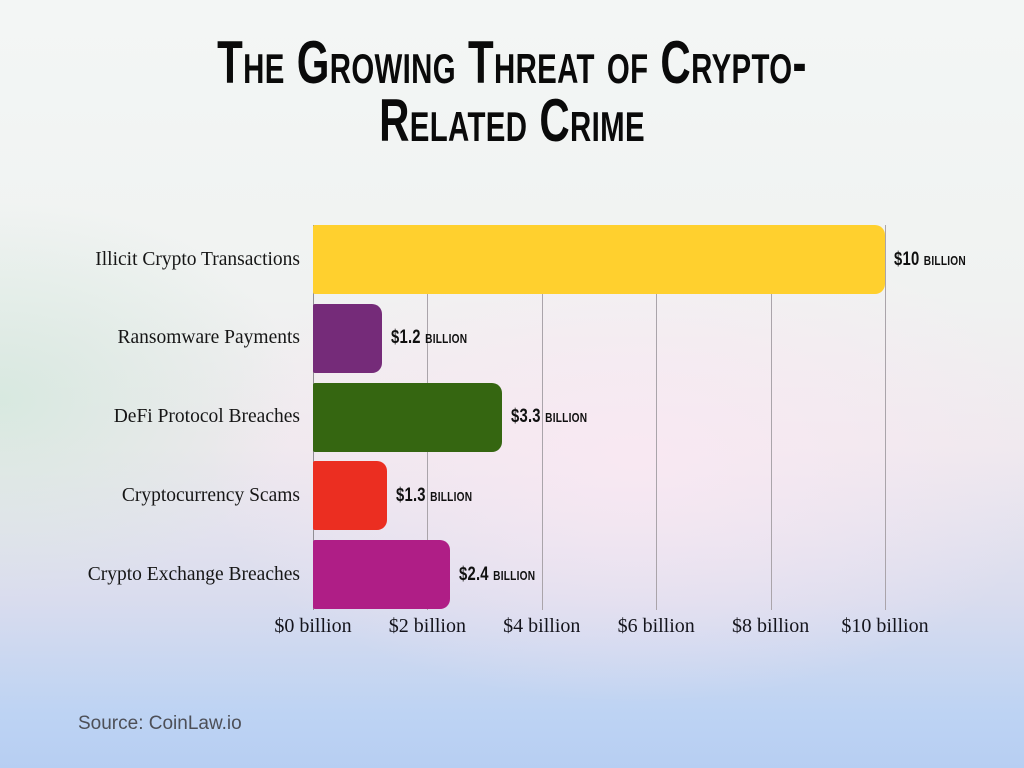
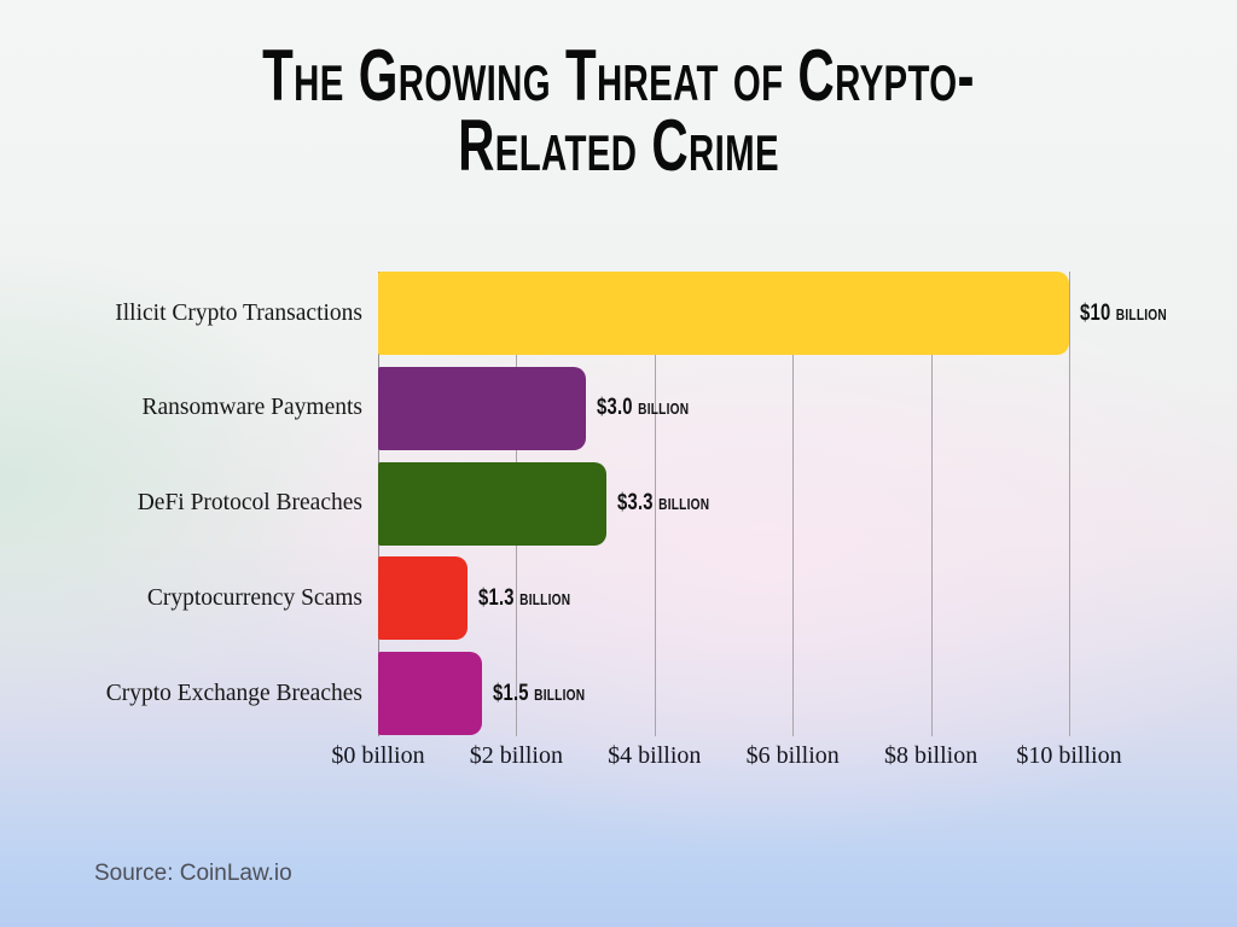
Ransomware Payments: $1.2 -> $3.0
Crypto Exchange Breaches: $2.4 -> $1.5
